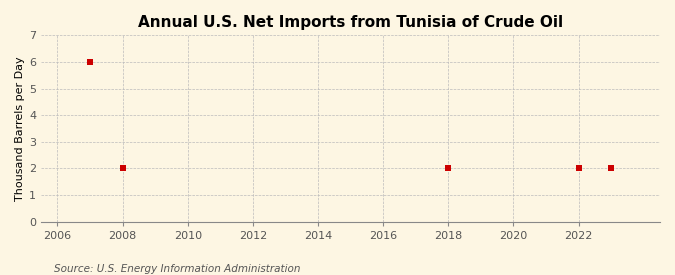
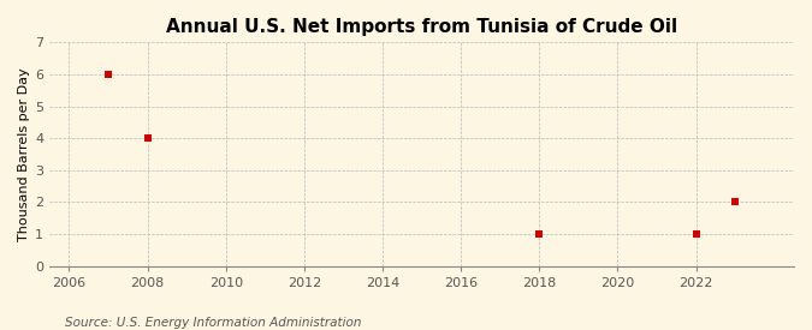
2008: 2 -> 4
2018: 2 -> 1
2022: 2 -> 1
